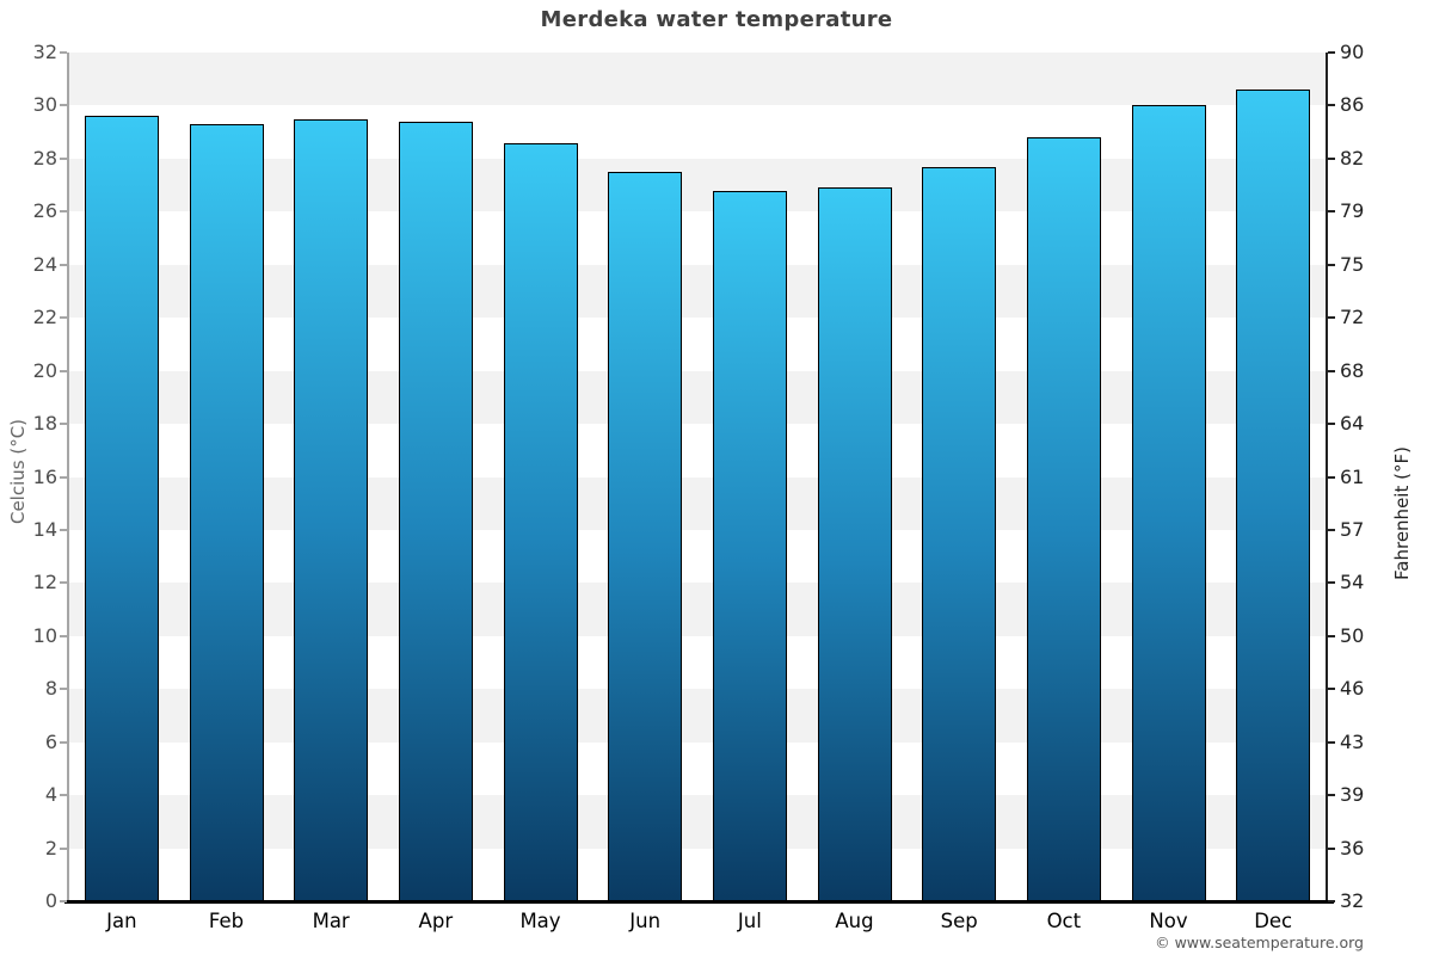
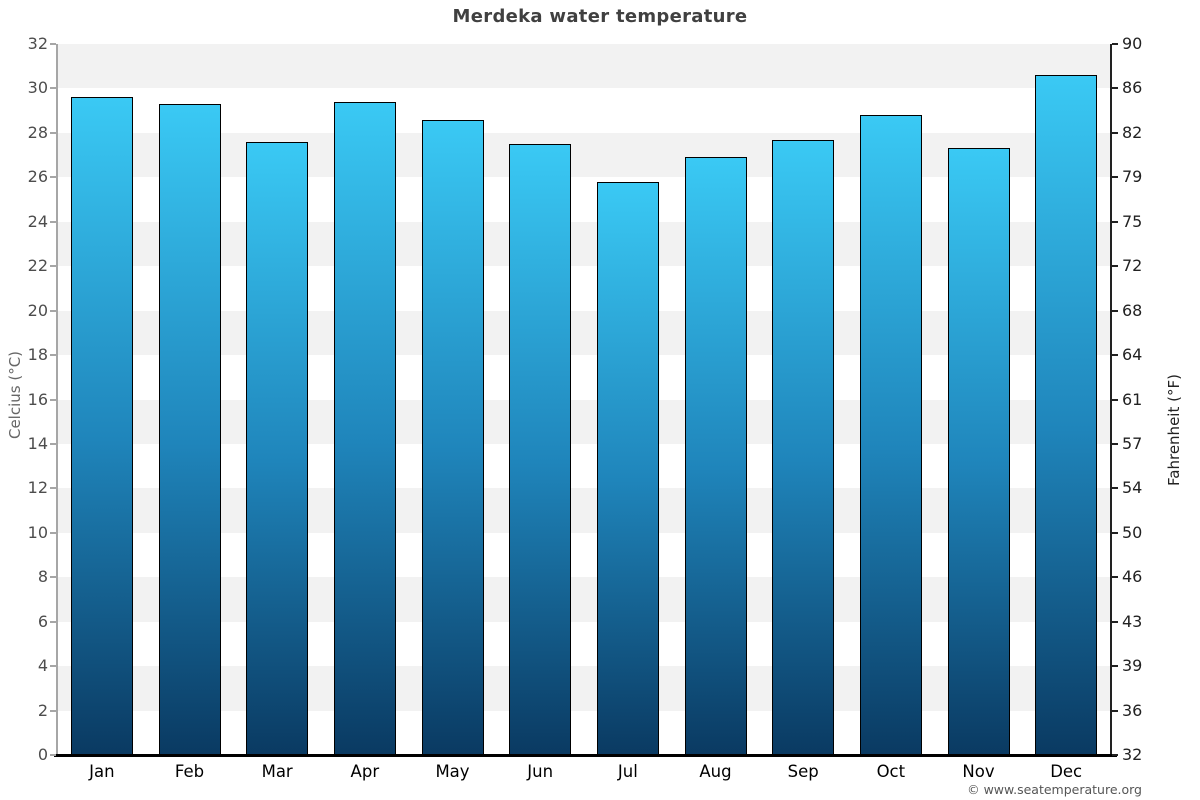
Mar: 29.5 -> 27.6
Jul: 26.8 -> 25.8
Nov: 30.0 -> 27.3
